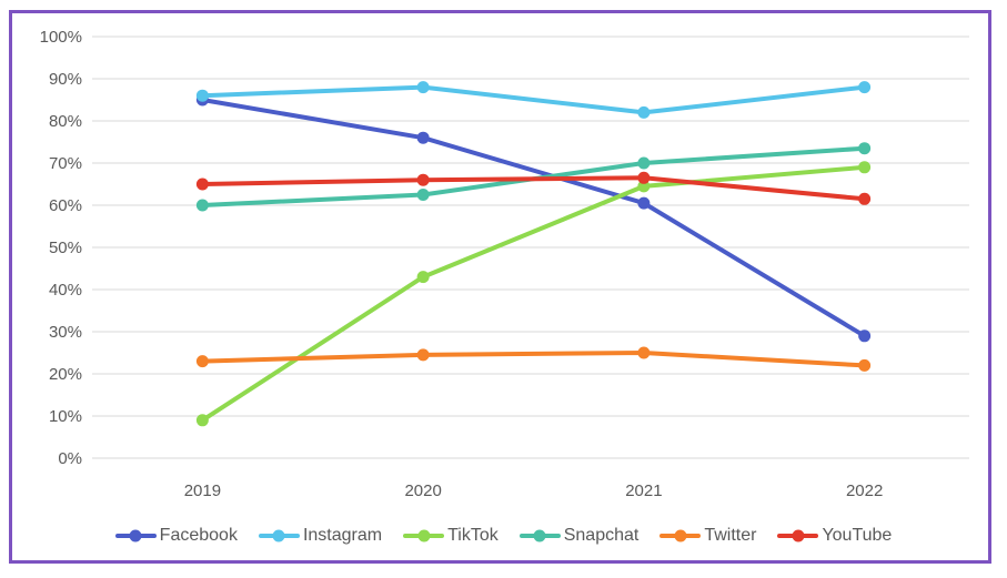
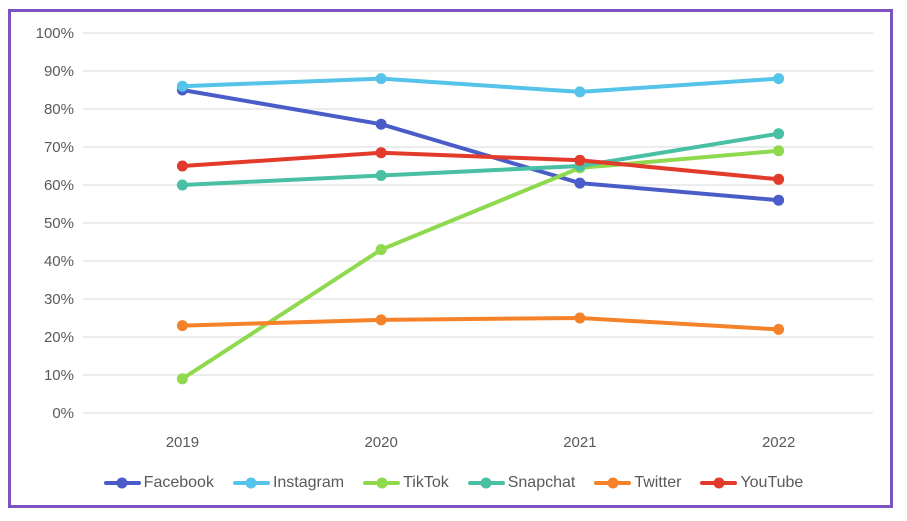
YouTube/2020: 66% -> 68%
Instagram/2021: 82% -> 84%
Snapchat/2021: 70% -> 65%
Facebook/2022: 29% -> 56%
